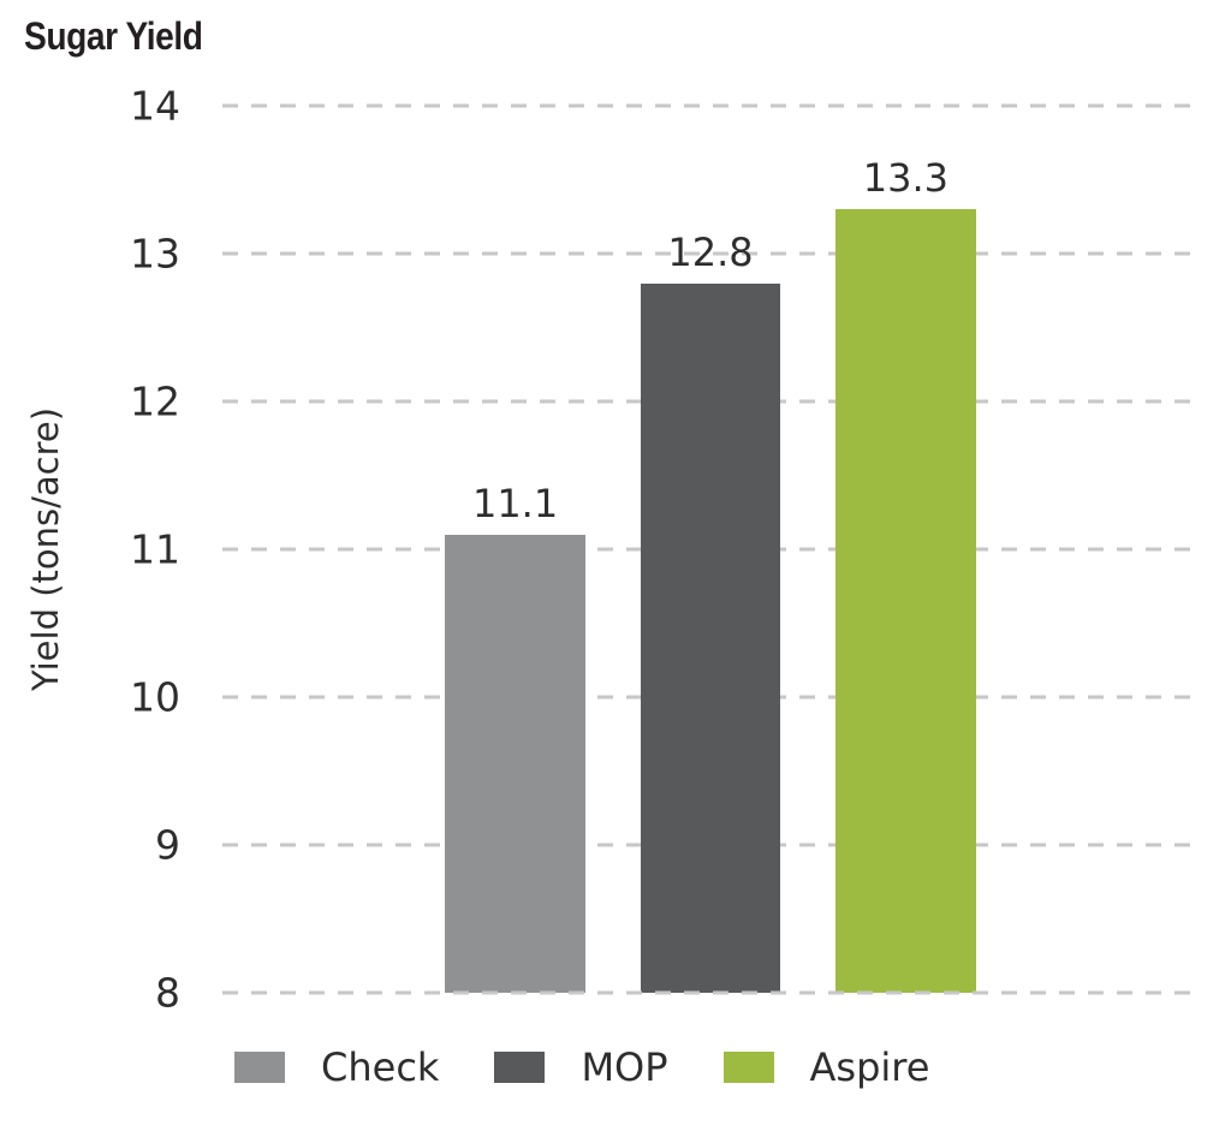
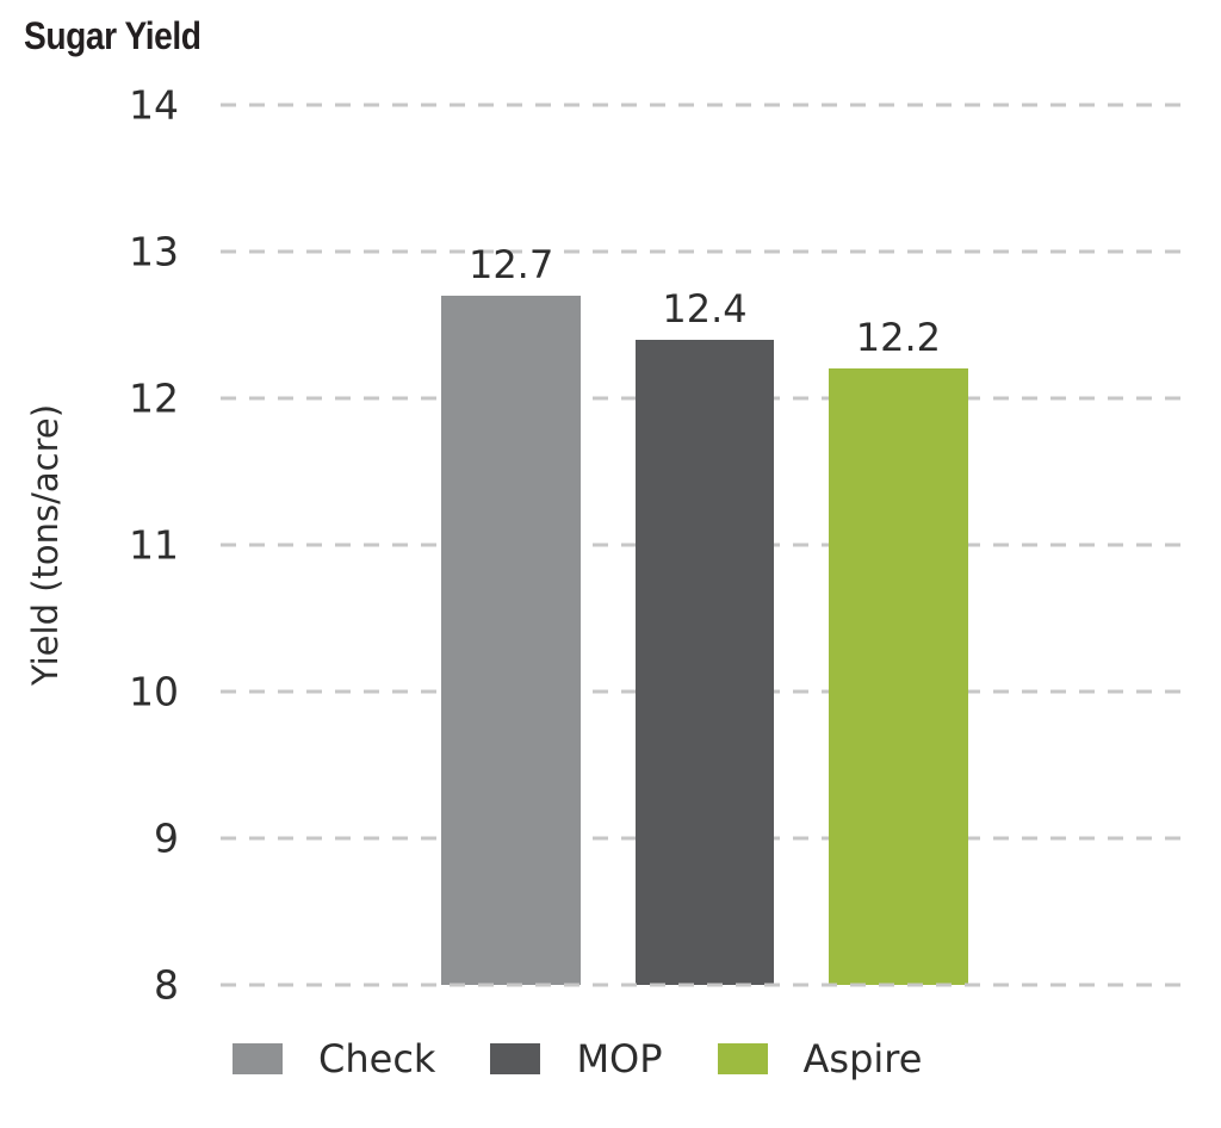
Check: 11.1 -> 12.7
MOP: 12.8 -> 12.4
Aspire: 13.3 -> 12.2
